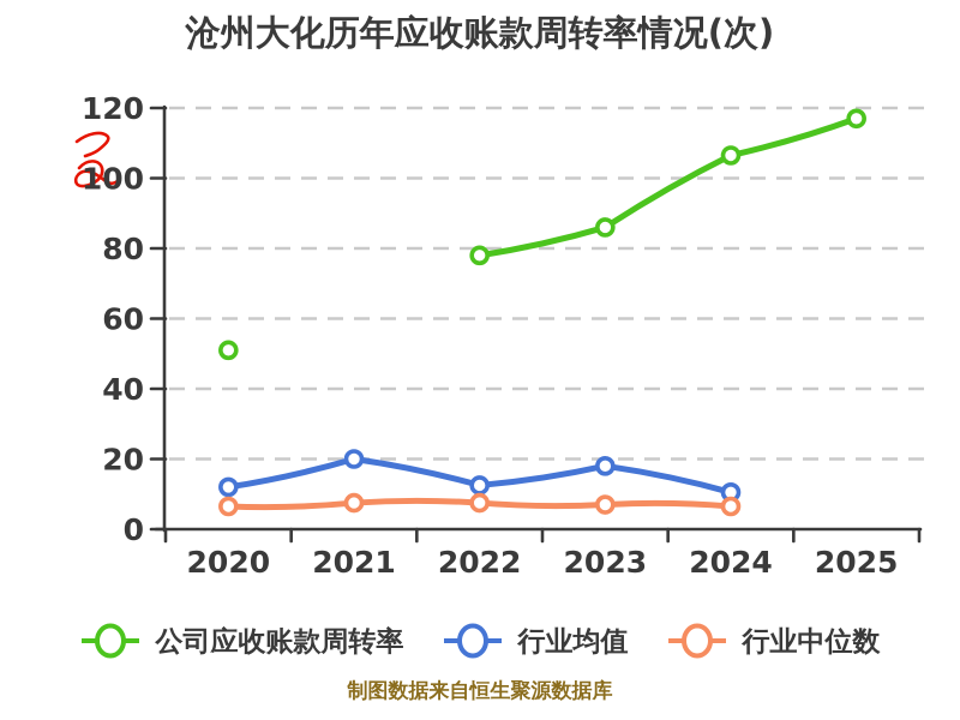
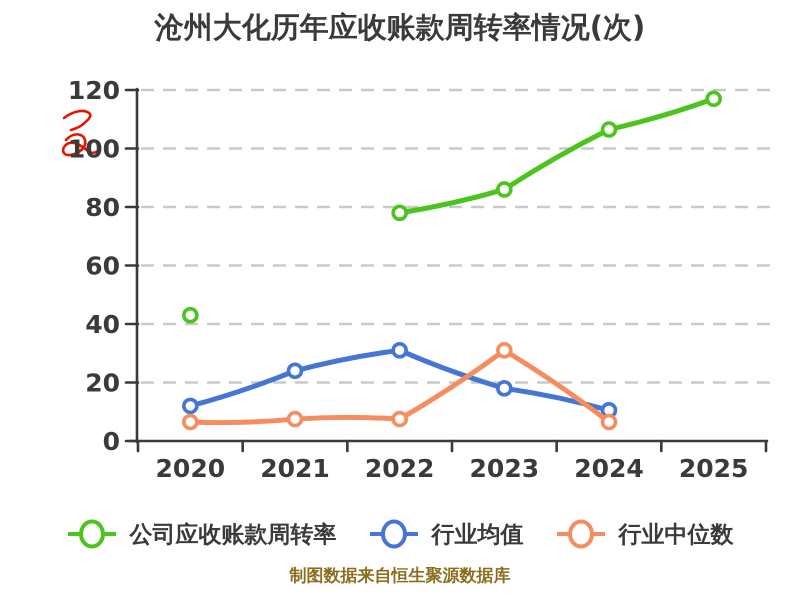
公司应收账款周转率/2020: 51 -> 43
行业均值/2021: 20 -> 24
行业均值/2022: 12 -> 31
行业中位数/2023: 7 -> 31
